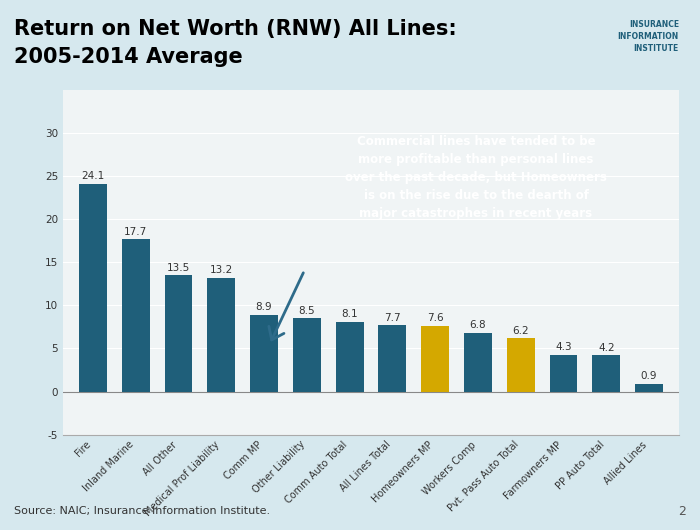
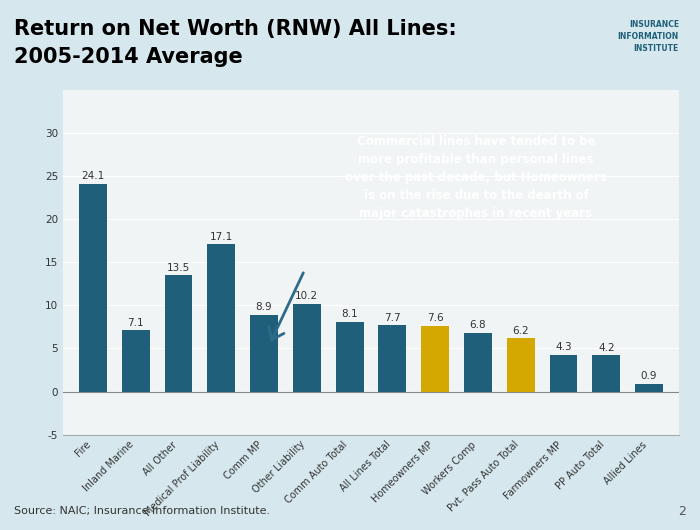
Inland Marine: 17.7 -> 7.1
Medical Prof Liability: 13.2 -> 17.1
Other Liability: 8.5 -> 10.2
